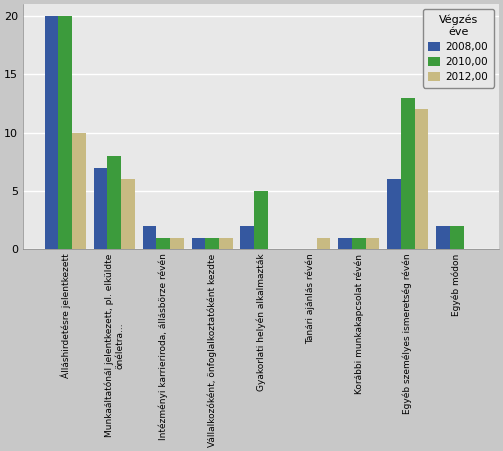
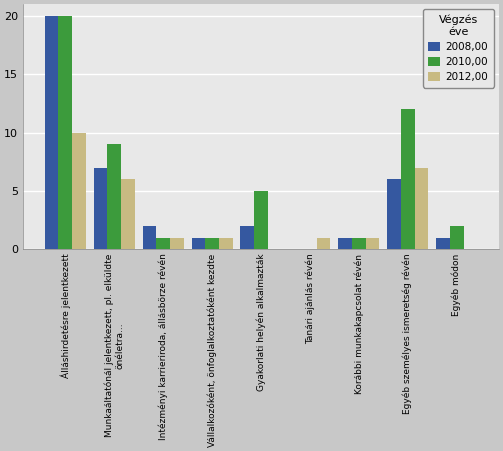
2010,00/Munkaáltatónál jelentkezett, pl. elküldte önéletra...: 8 -> 9
2010,00/Egyéb személyes ismeretség révén: 13 -> 12
2012,00/Egyéb személyes ismeretség révén: 12 -> 7
2008,00/Egyéb módon: 2 -> 1
